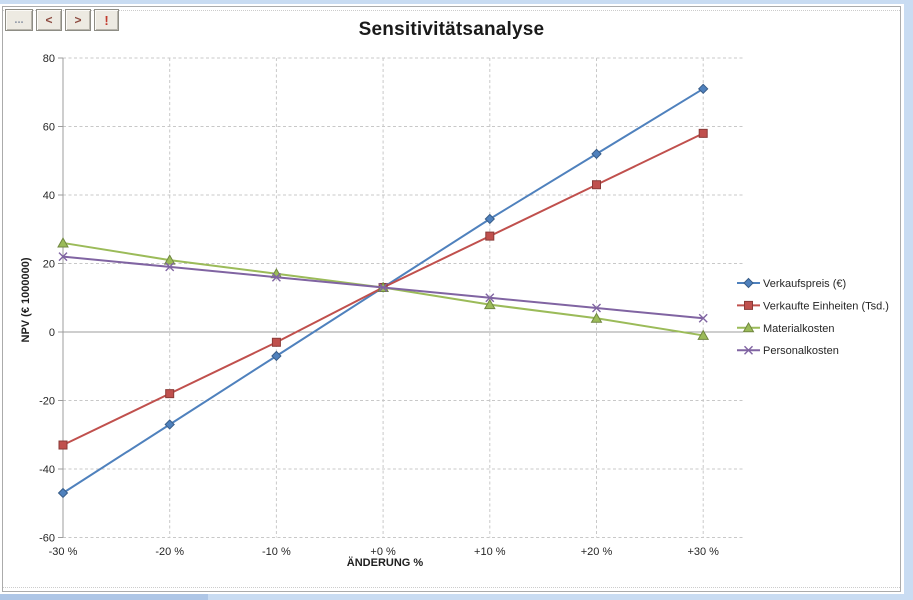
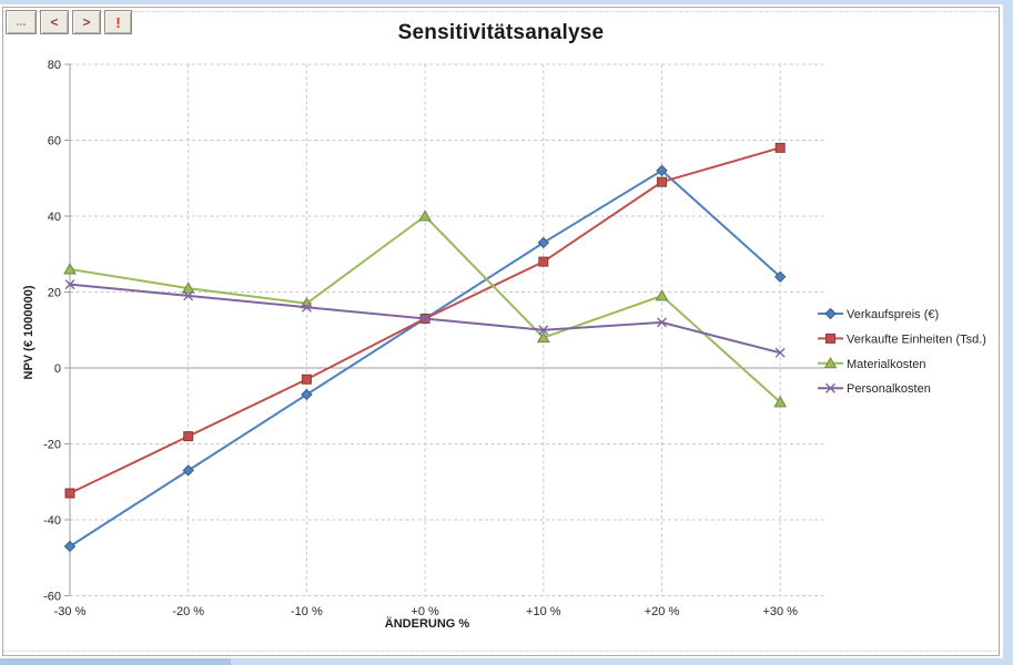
Materialkosten/+0 %: 13 -> 40
Verkaufte Einheiten (Tsd.)/+20 %: 43 -> 49
Materialkosten/+20 %: 4 -> 19
Personalkosten/+20 %: 7 -> 12
Verkaufspreis (€)/+30 %: 71 -> 24
Materialkosten/+30 %: -1 -> -9
